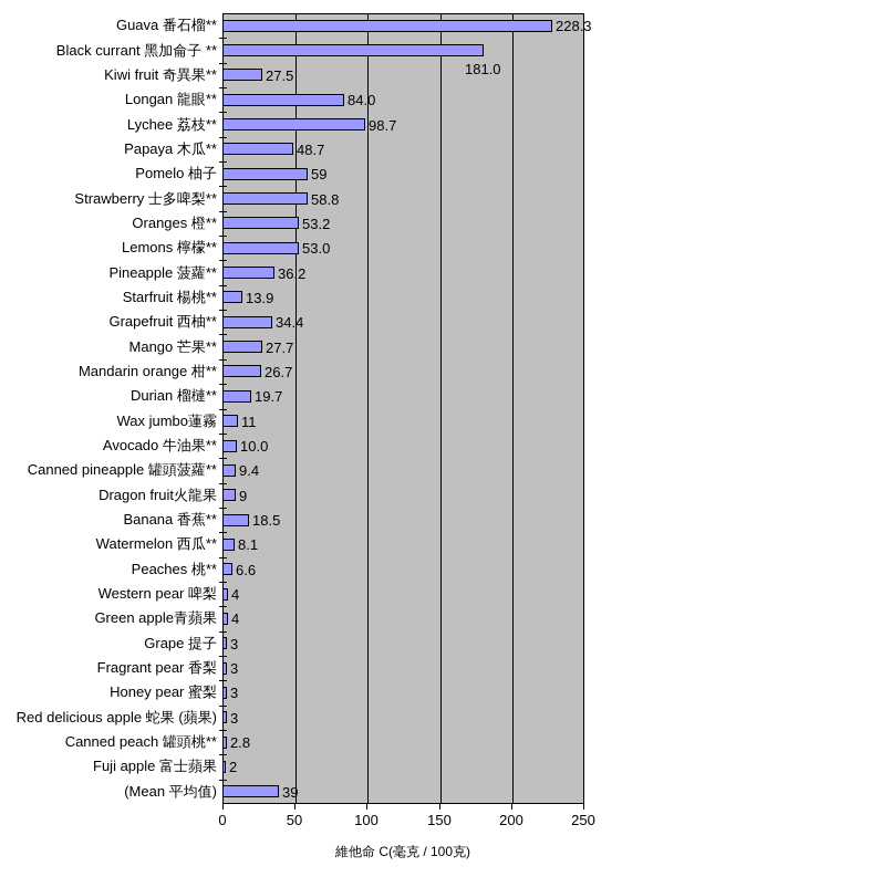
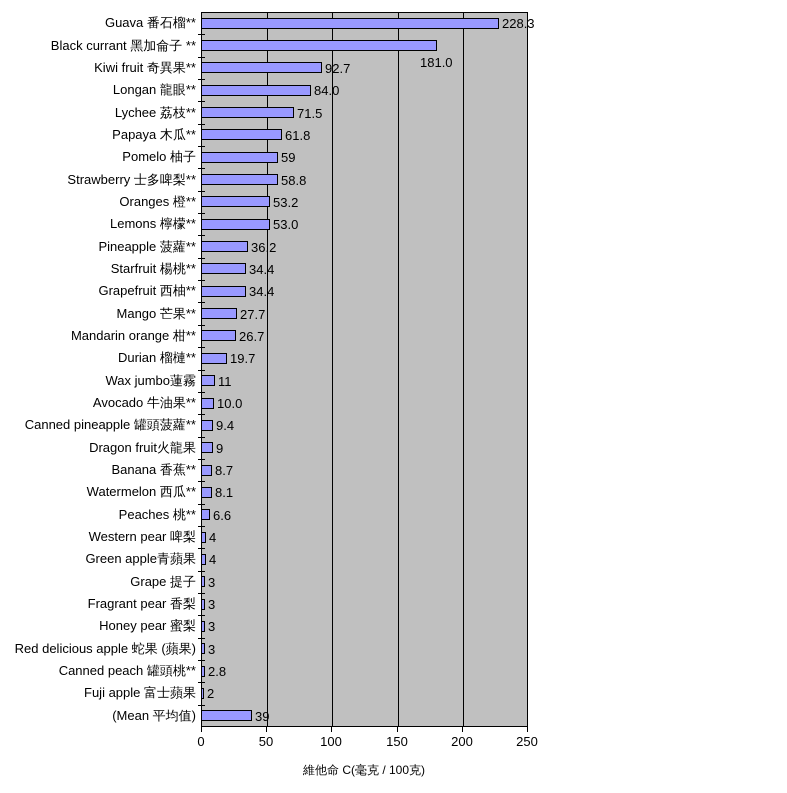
Kiwi fruit 奇異果**: 27.5 -> 92.7
Lychee 荔枝**: 98.7 -> 71.5
Papaya 木瓜**: 48.7 -> 61.8
Starfruit 楊桃**: 13.9 -> 34.4
Banana 香蕉**: 18.5 -> 8.7
